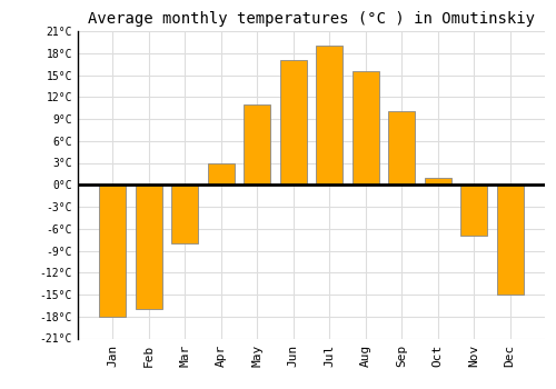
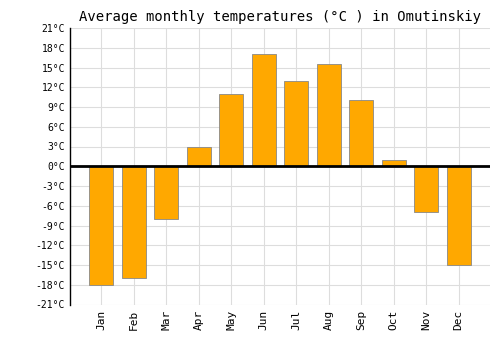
Jul: 19.0°C -> 13.0°C
